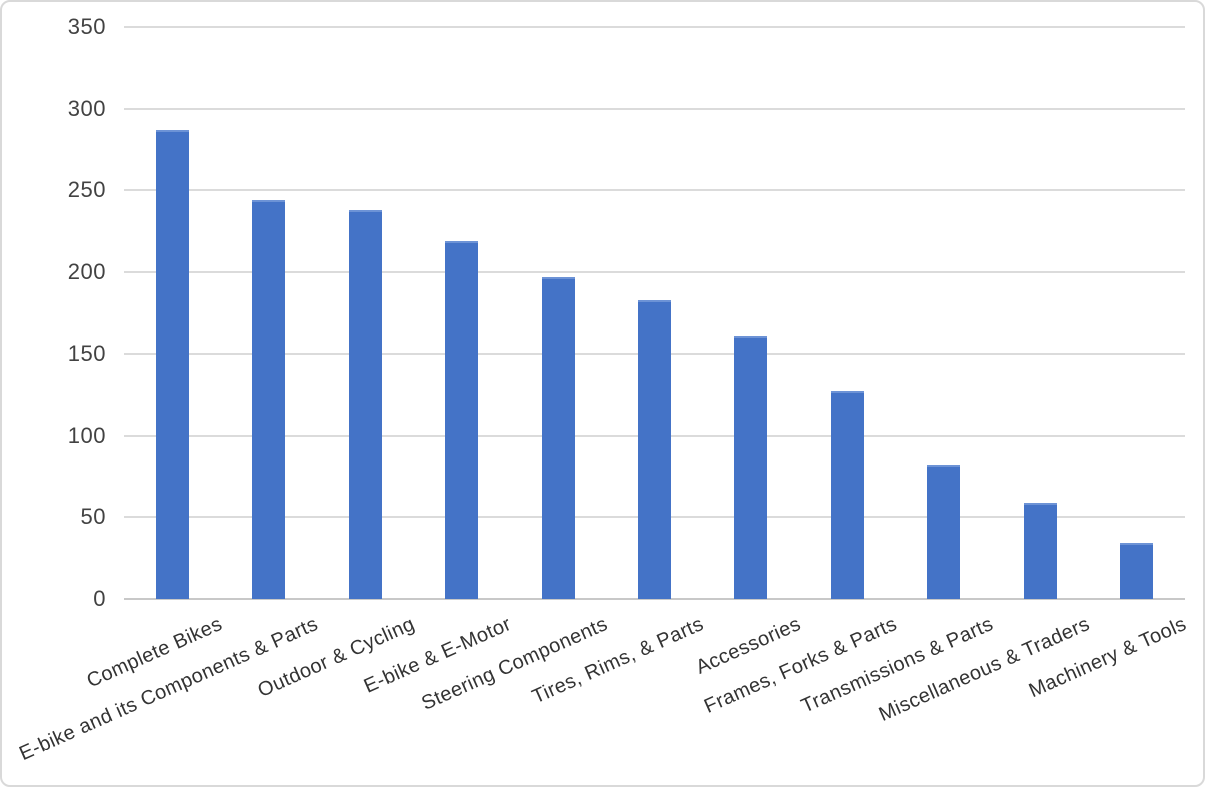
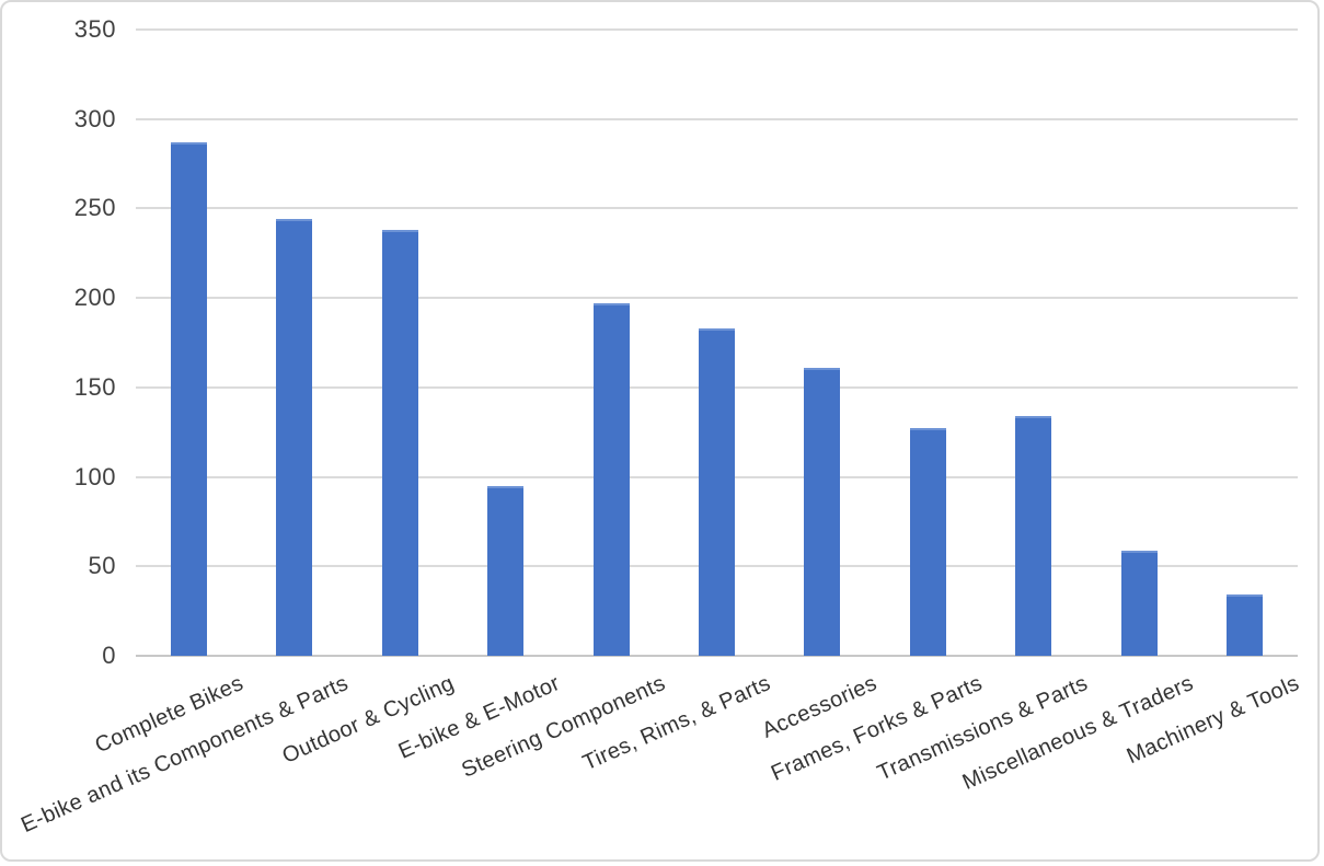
E-bike & E-Motor: 219 -> 95
Transmissions & Parts: 82 -> 134
